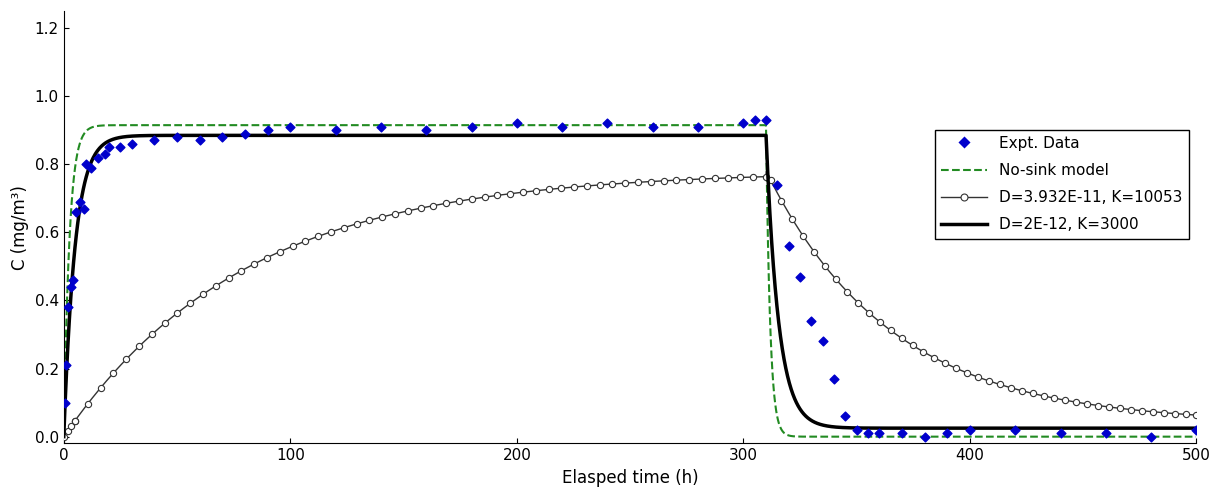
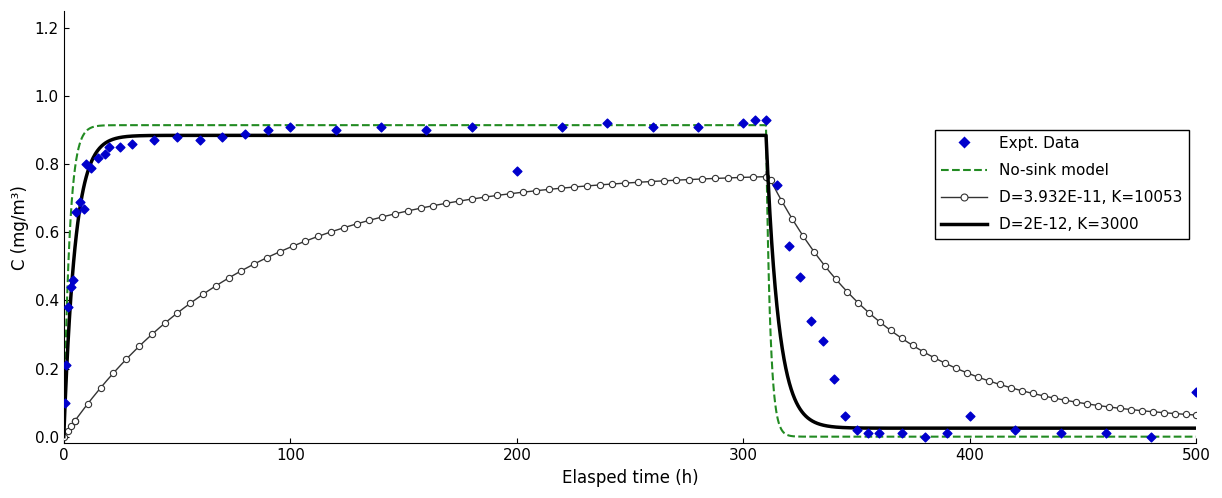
Expt. Data/200: 0.92 -> 0.78
Expt. Data/400: 0.02 -> 0.06
Expt. Data/500: 0.02 -> 0.13
